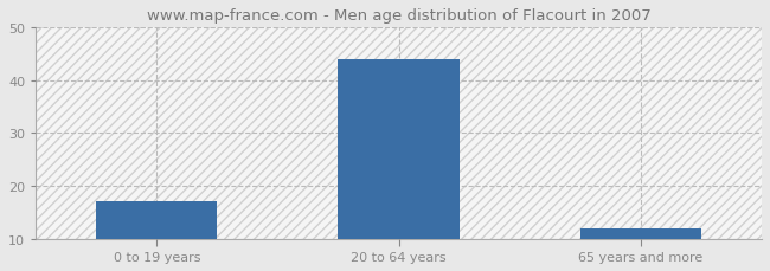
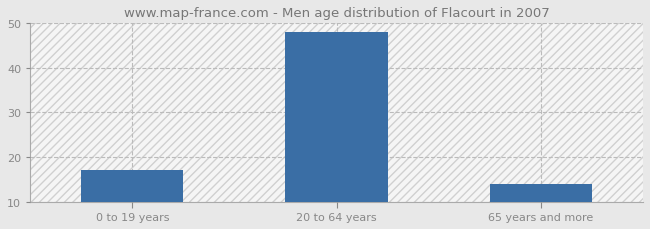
20 to 64 years: 44 -> 48
65 years and more: 12 -> 14
